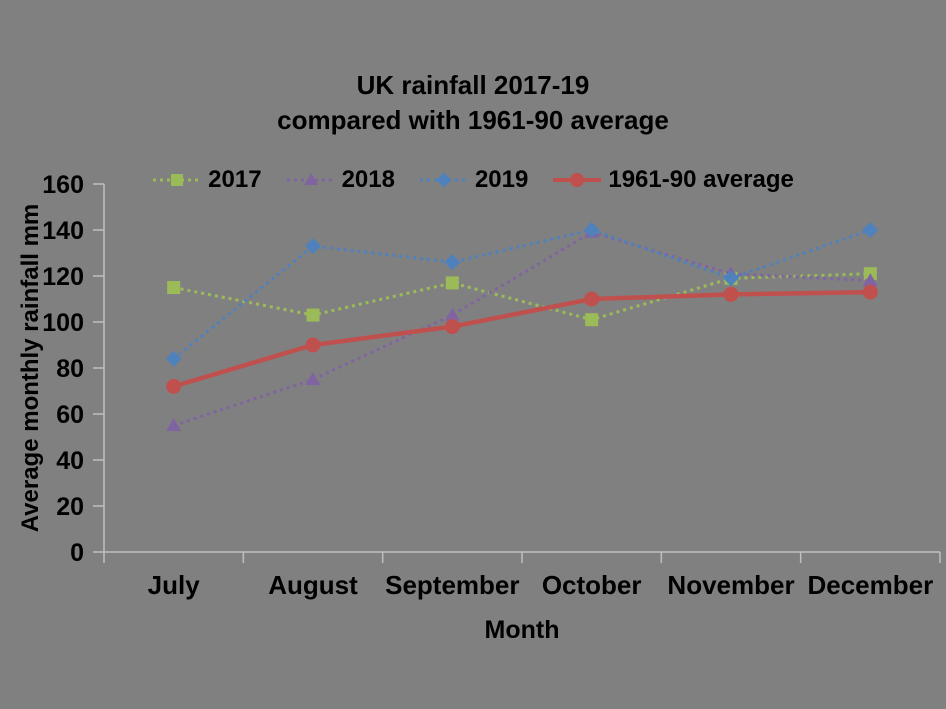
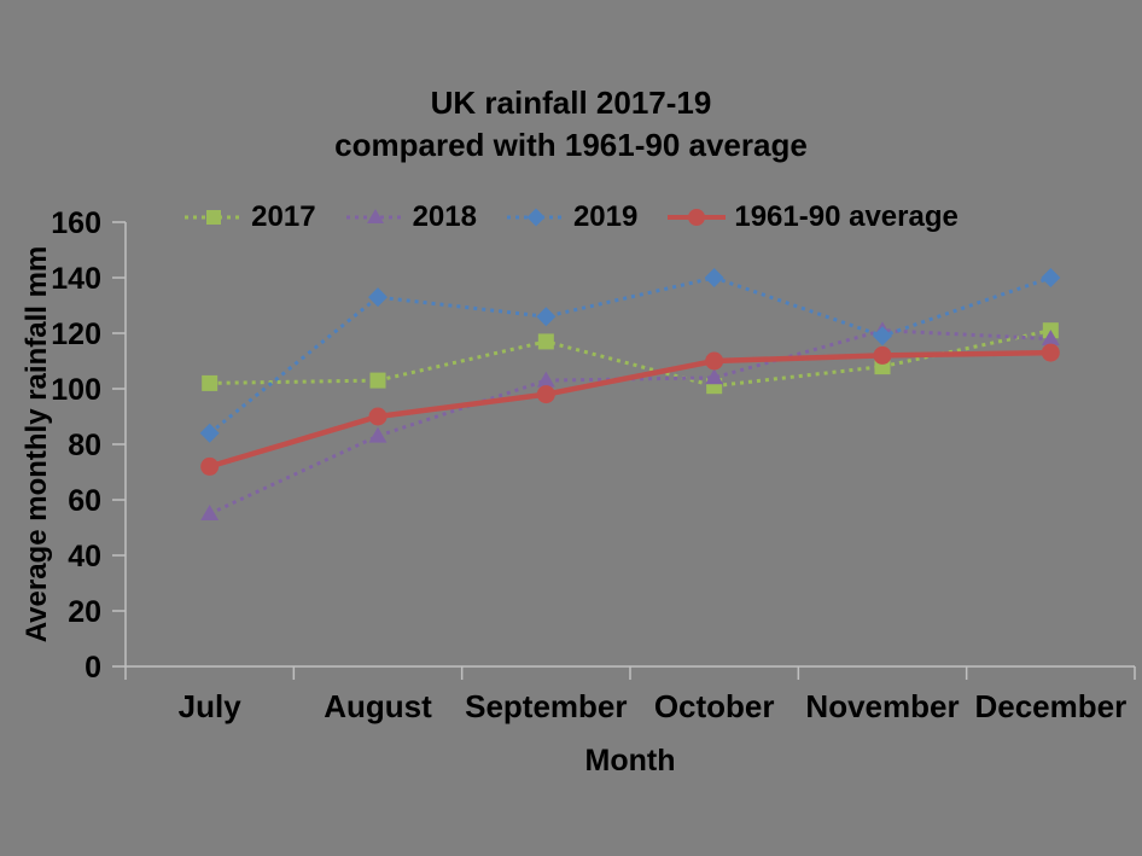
2017/July: 115 -> 102
2018/August: 75 -> 83
2018/October: 139 -> 104
2017/November: 119 -> 108
